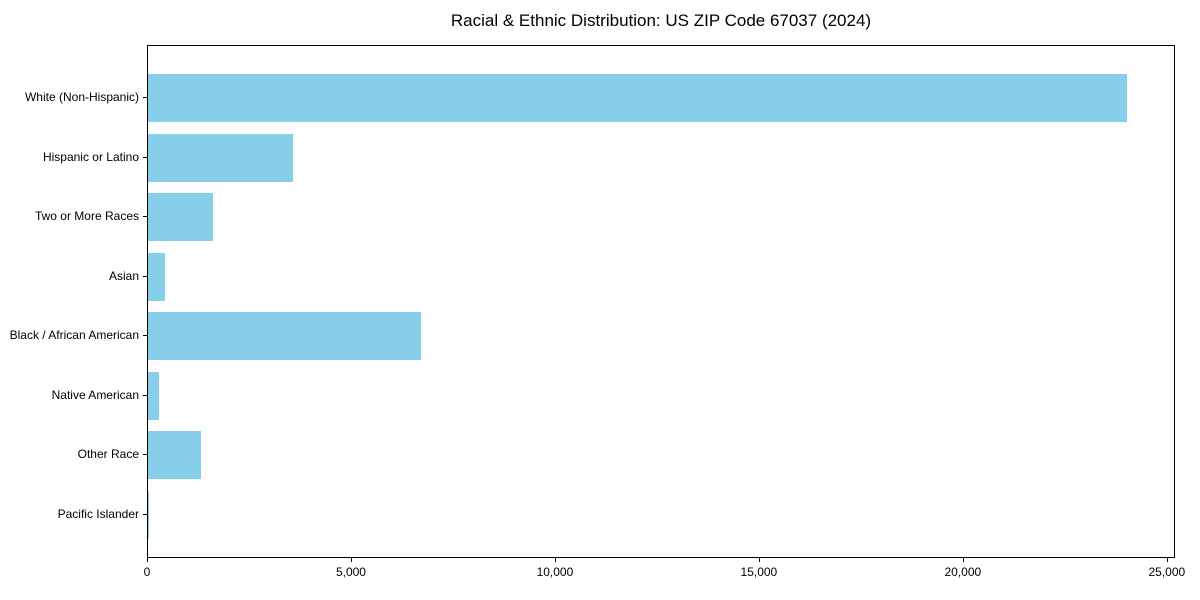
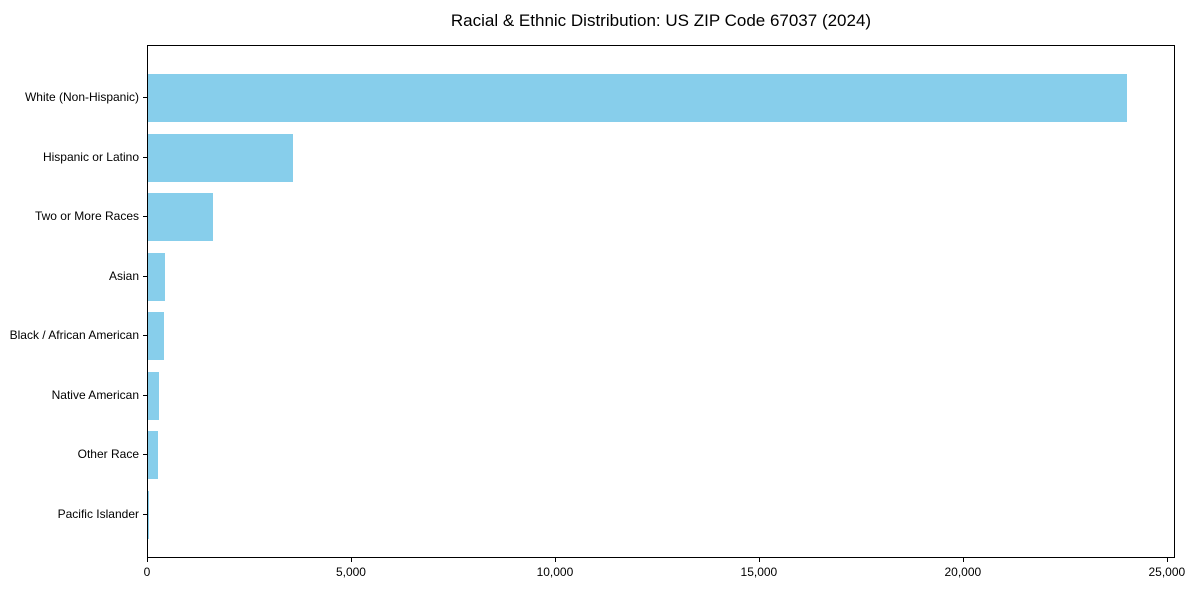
Black / African American: 6700 -> 400
Other Race: 1300 -> 200
